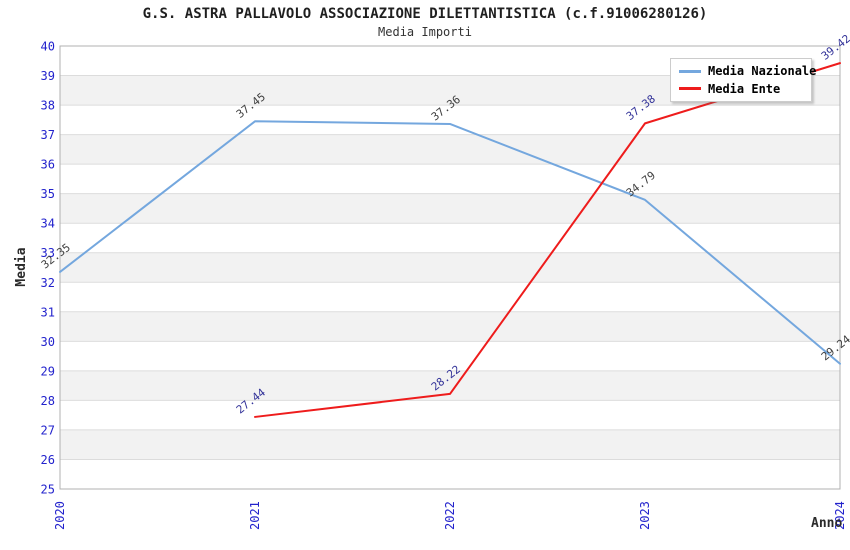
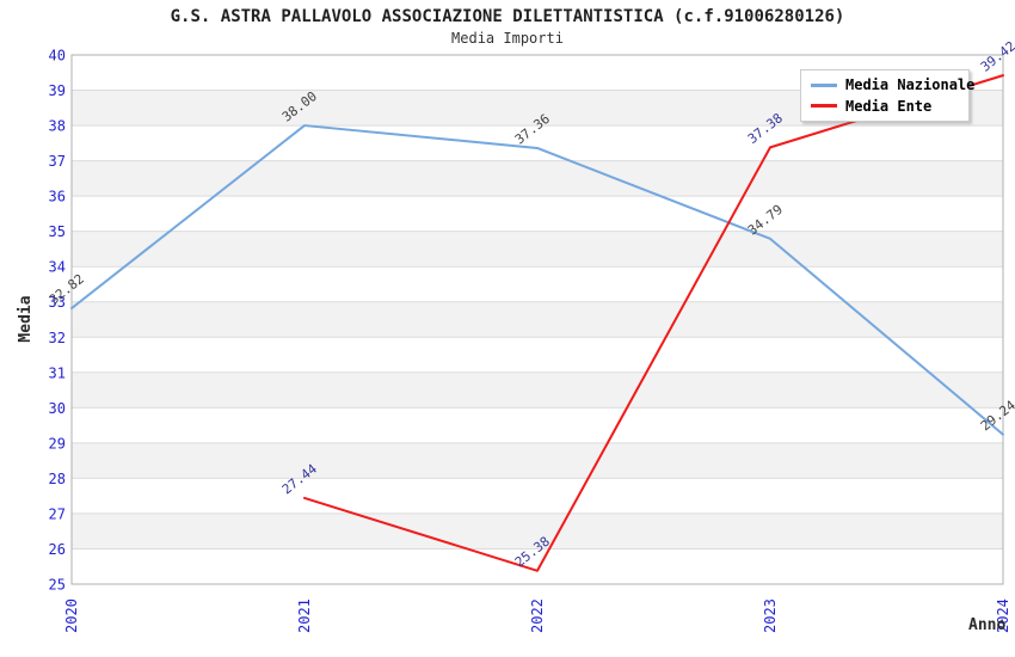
Media Nazionale/2020: 32.35 -> 32.82
Media Nazionale/2021: 37.45 -> 38.00
Media Ente/2022: 28.22 -> 25.38
